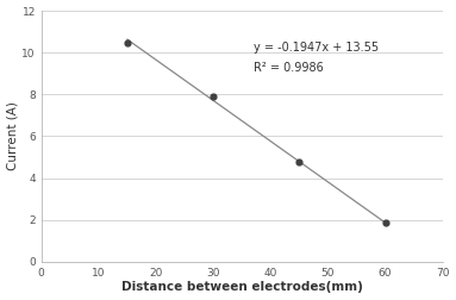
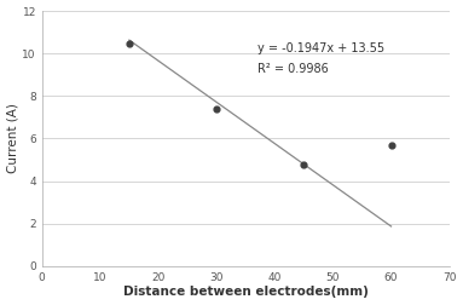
30: 7.9 -> 7.4
60: 1.9 -> 5.7
